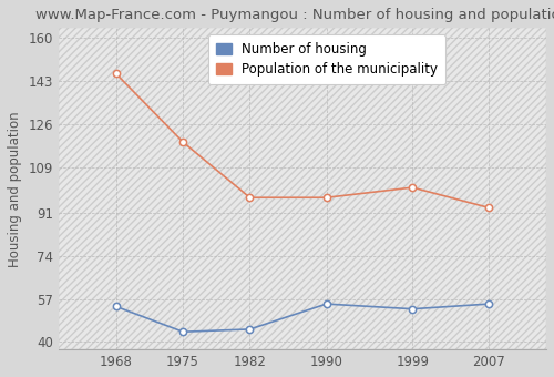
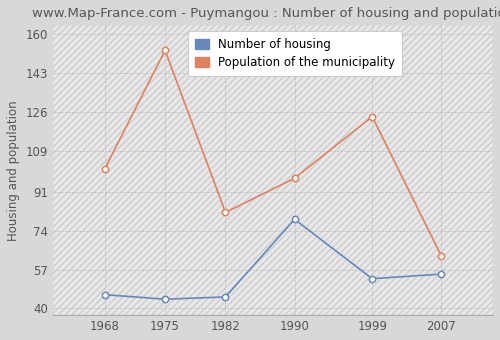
Number of housing/1968: 54 -> 46
Population of the municipality/1968: 146 -> 101
Population of the municipality/1975: 119 -> 153
Population of the municipality/1982: 97 -> 82
Number of housing/1990: 55 -> 79
Population of the municipality/1999: 101 -> 124
Population of the municipality/2007: 93 -> 63
